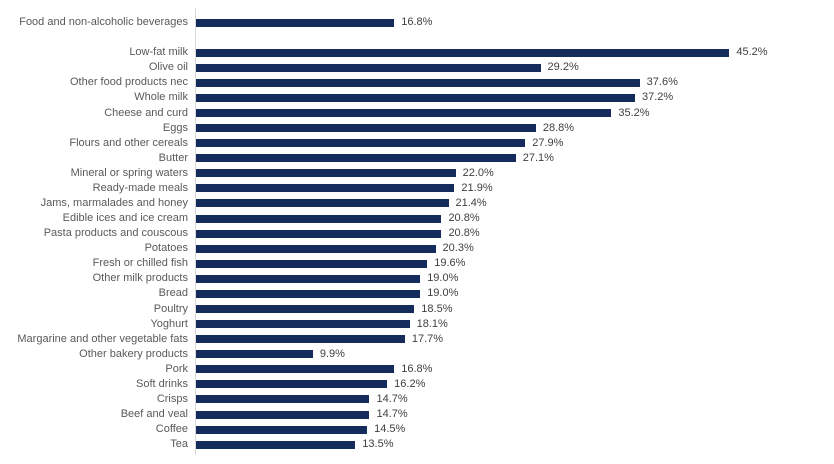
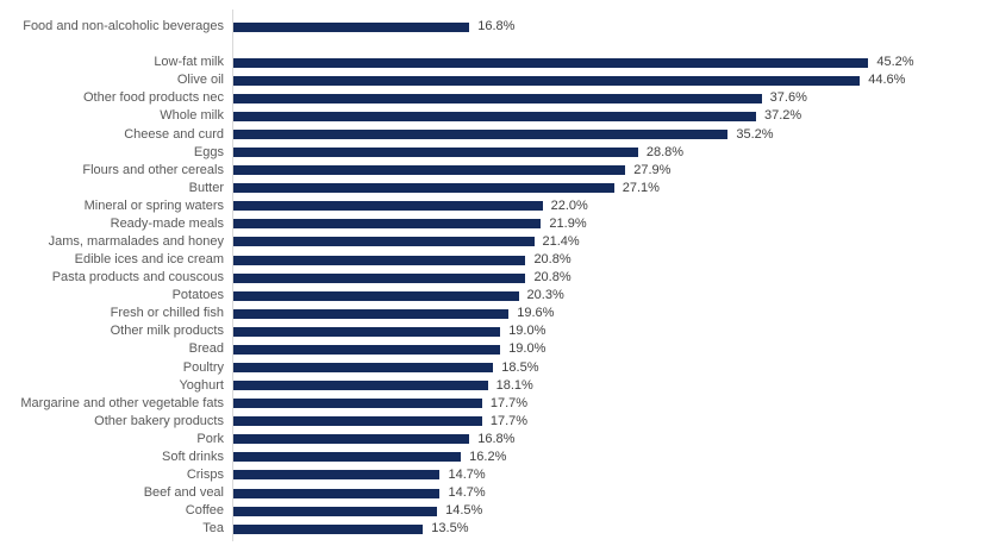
Olive oil: 29.2% -> 44.6%
Other bakery products: 9.9% -> 17.7%
